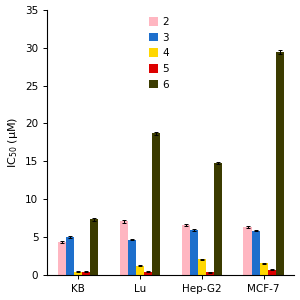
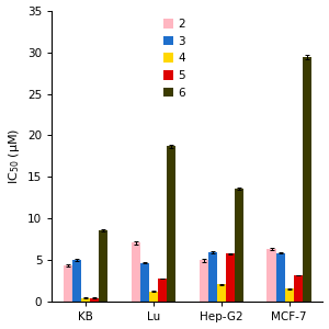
6/KB: 7.4 -> 8.6
5/Lu: 0.5 -> 2.8
2/Hep-G2: 6.6 -> 5.0
5/Hep-G2: 0.4 -> 5.8
6/Hep-G2: 14.8 -> 13.6
5/MCF-7: 0.8 -> 3.2
